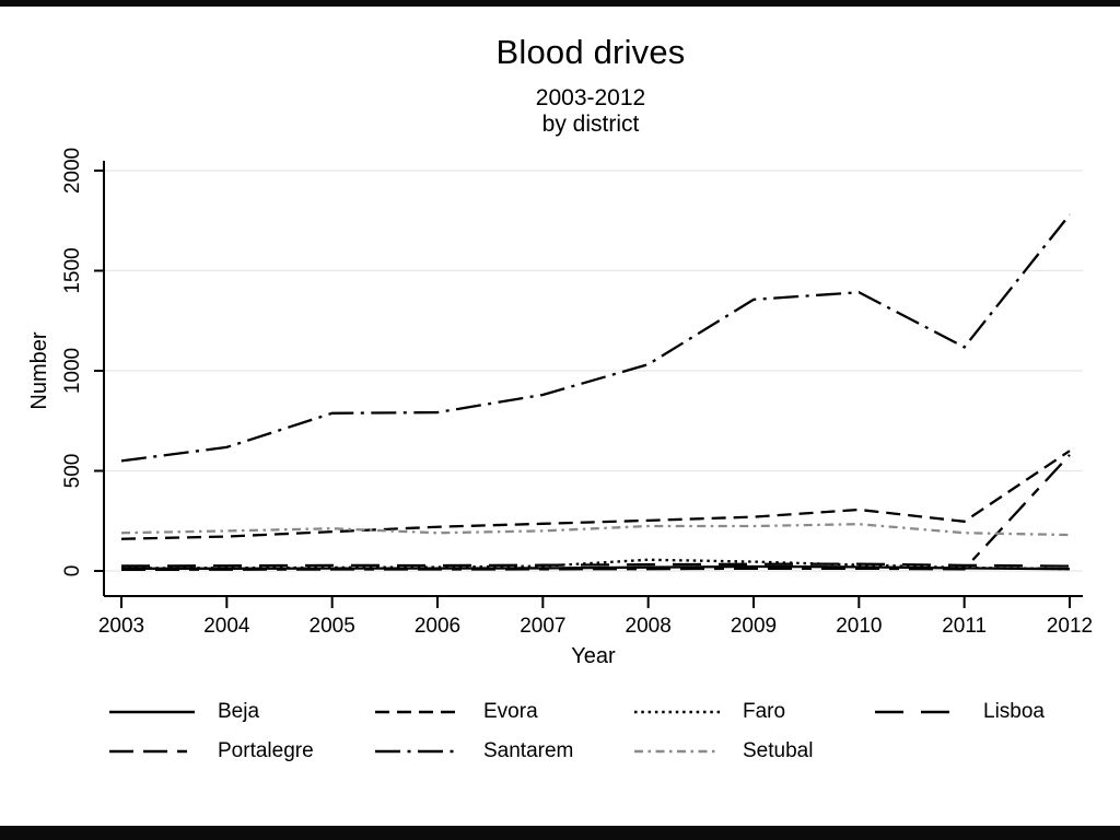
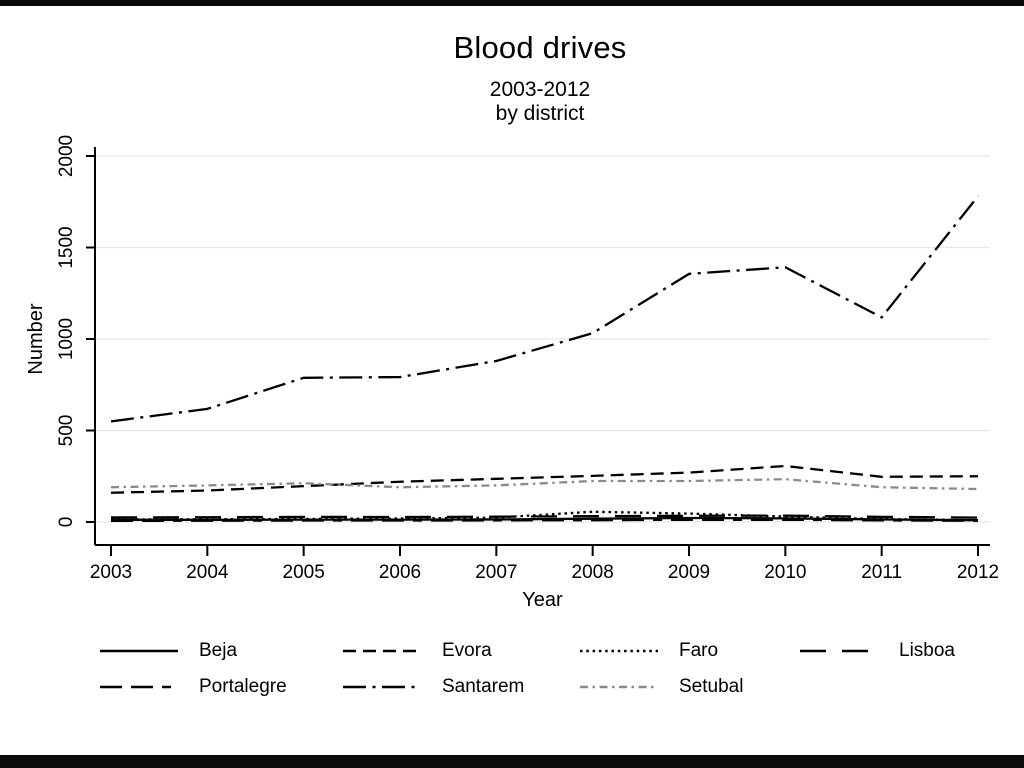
Evora/2012: 600 -> 250
Portalegre/2012: 580 -> 10
